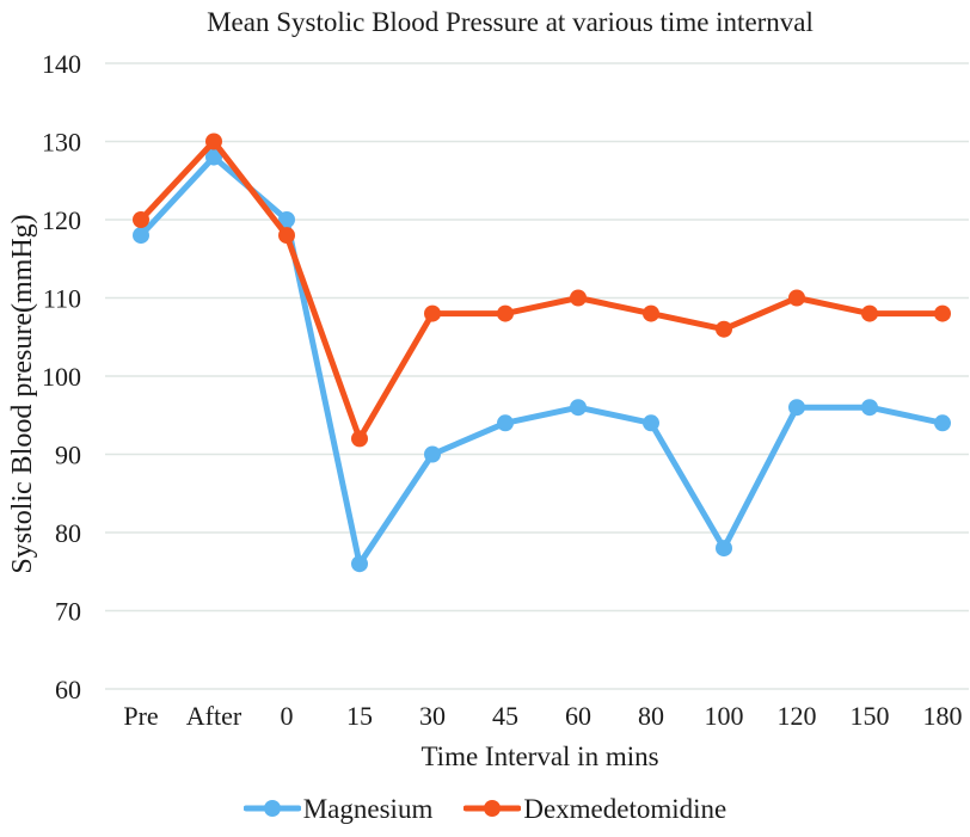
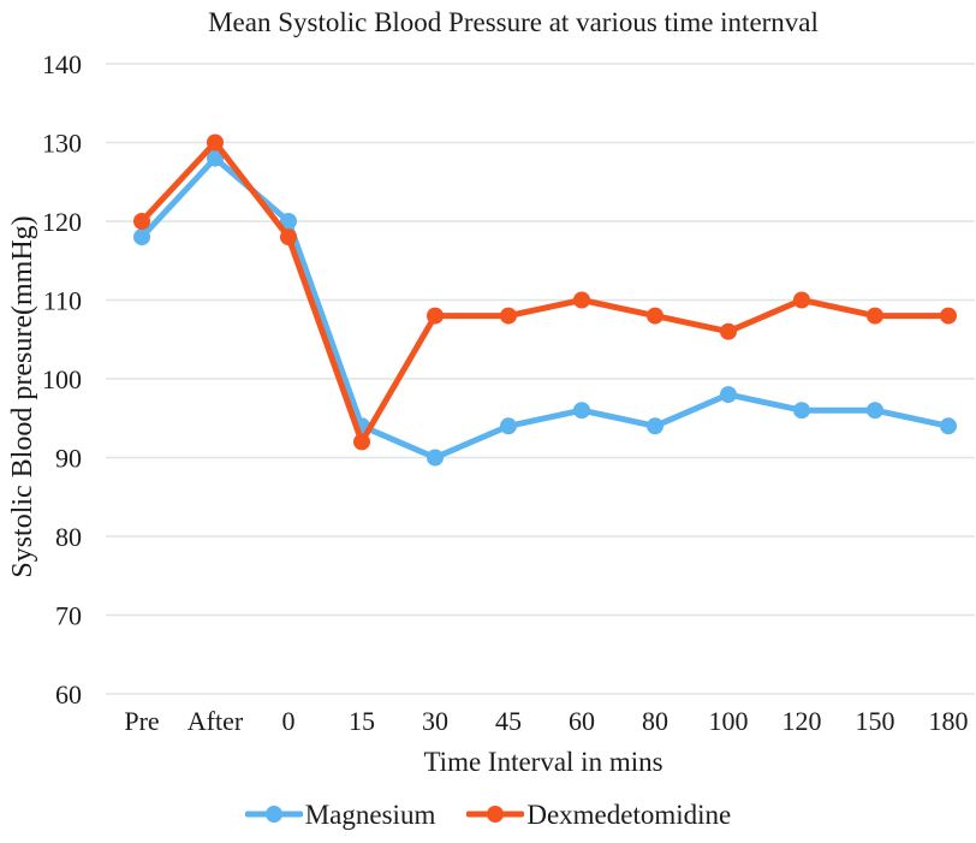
Magnesium/15: 76 -> 94
Magnesium/100: 78 -> 98
